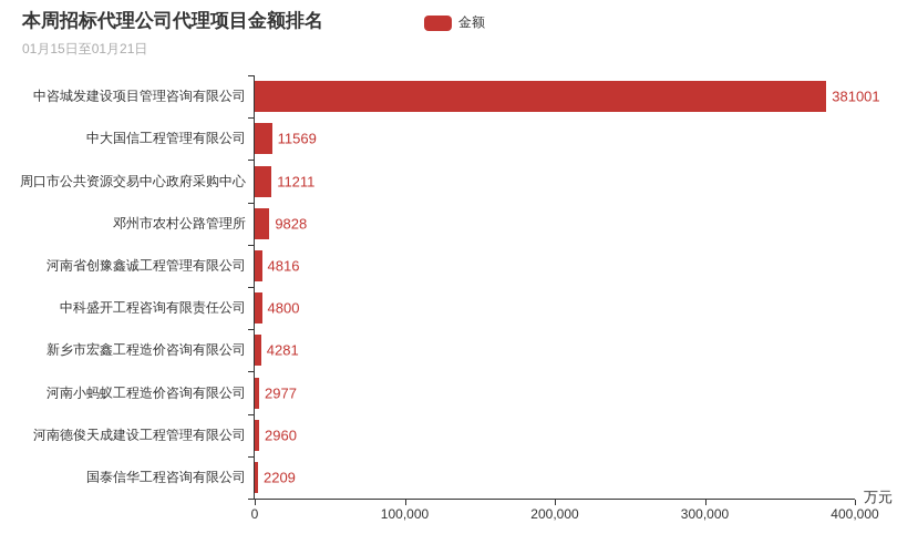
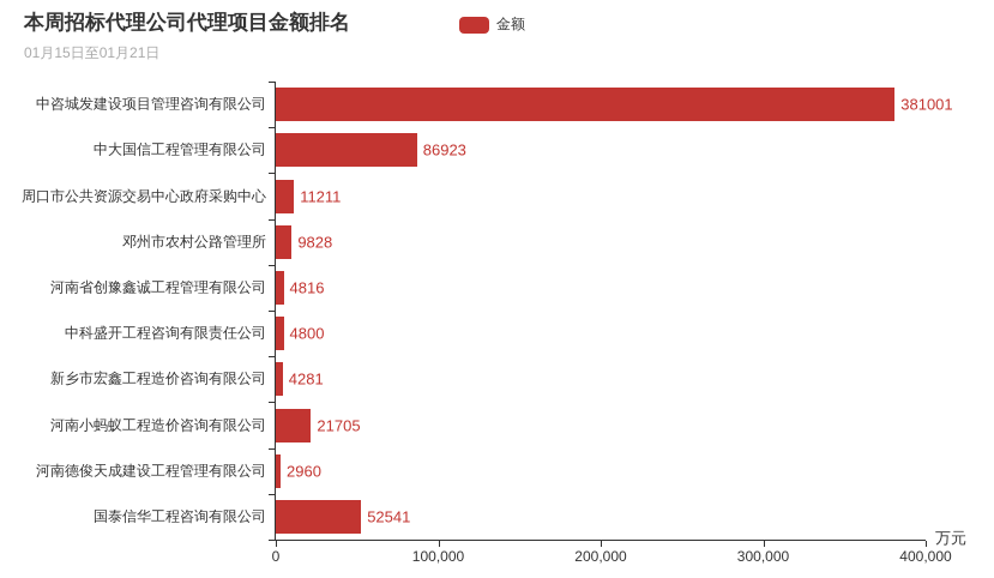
中大国信工程管理有限公司: 11569 -> 86923
河南小蚂蚁工程造价咨询有限公司: 2977 -> 21705
国泰信华工程咨询有限公司: 2209 -> 52541
